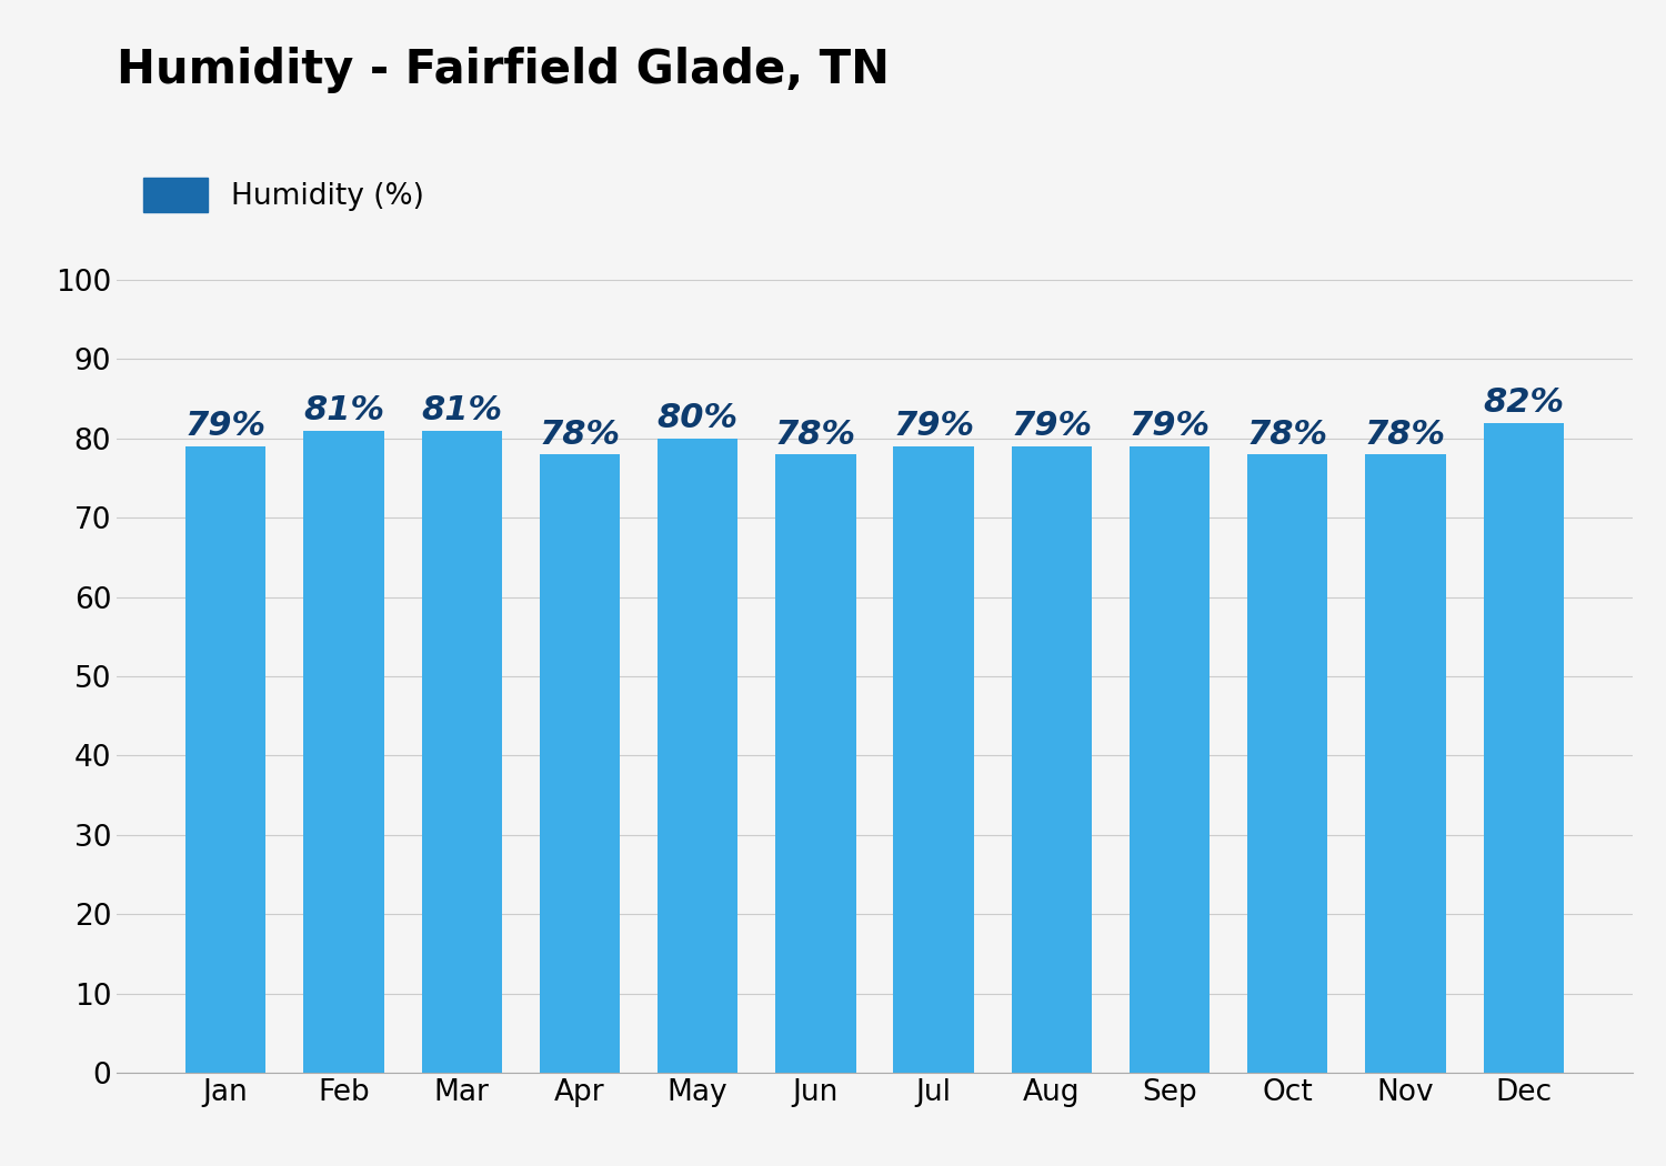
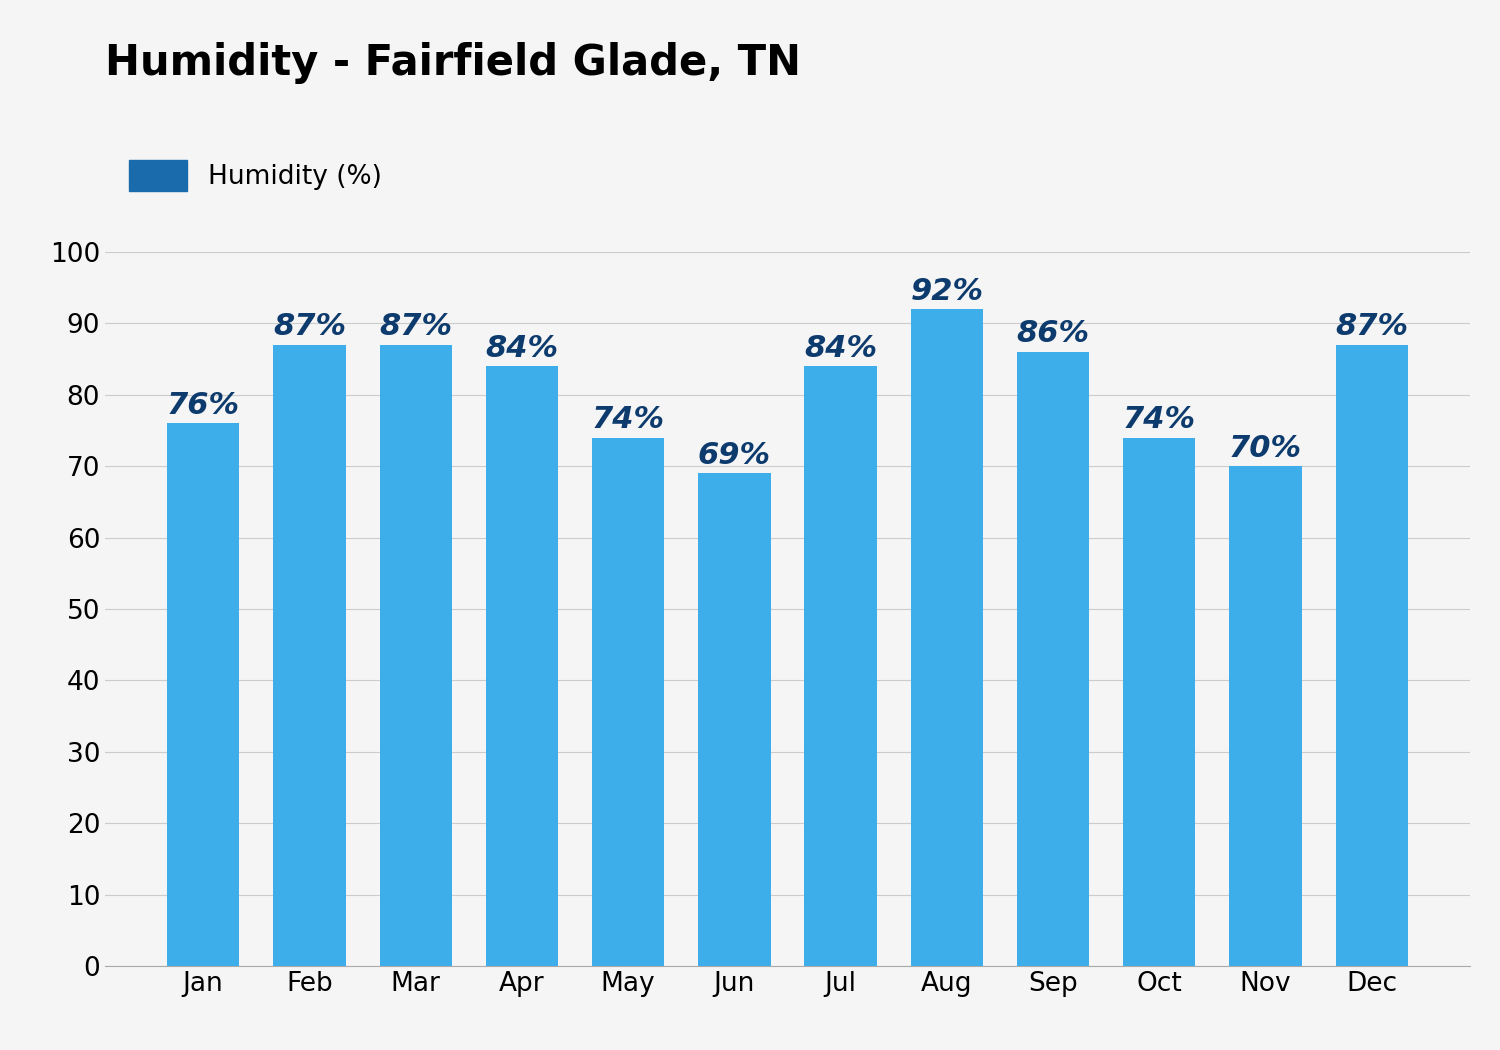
Jan: 79% -> 76%
Feb: 81% -> 87%
Mar: 81% -> 87%
Apr: 78% -> 84%
May: 80% -> 74%
Jun: 78% -> 69%
Jul: 79% -> 84%
Aug: 79% -> 92%
Sep: 79% -> 86%
Oct: 78% -> 74%
Nov: 78% -> 70%
Dec: 82% -> 87%
